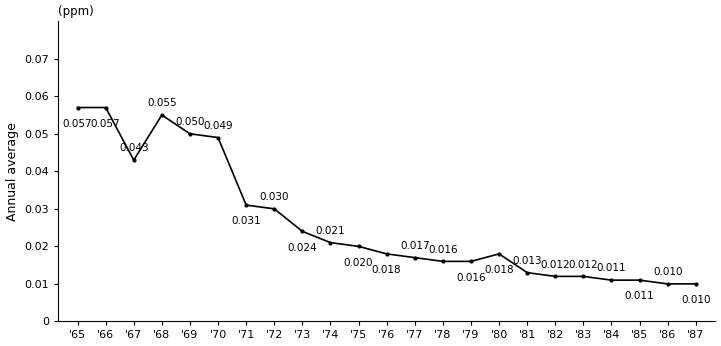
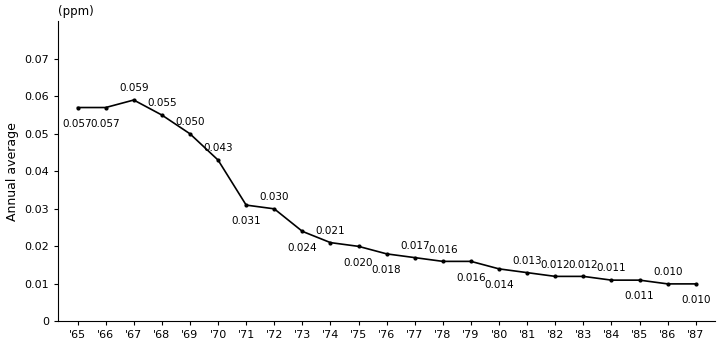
'67: 0.043 -> 0.059
'70: 0.049 -> 0.043
'80: 0.018 -> 0.014
